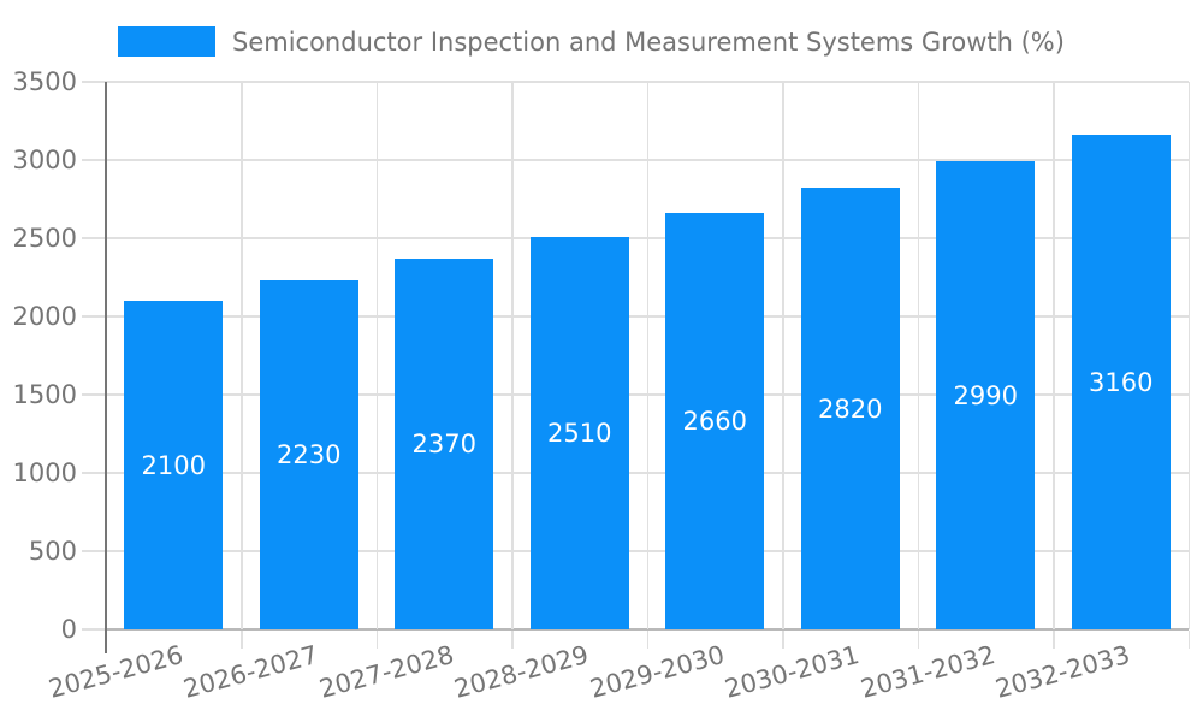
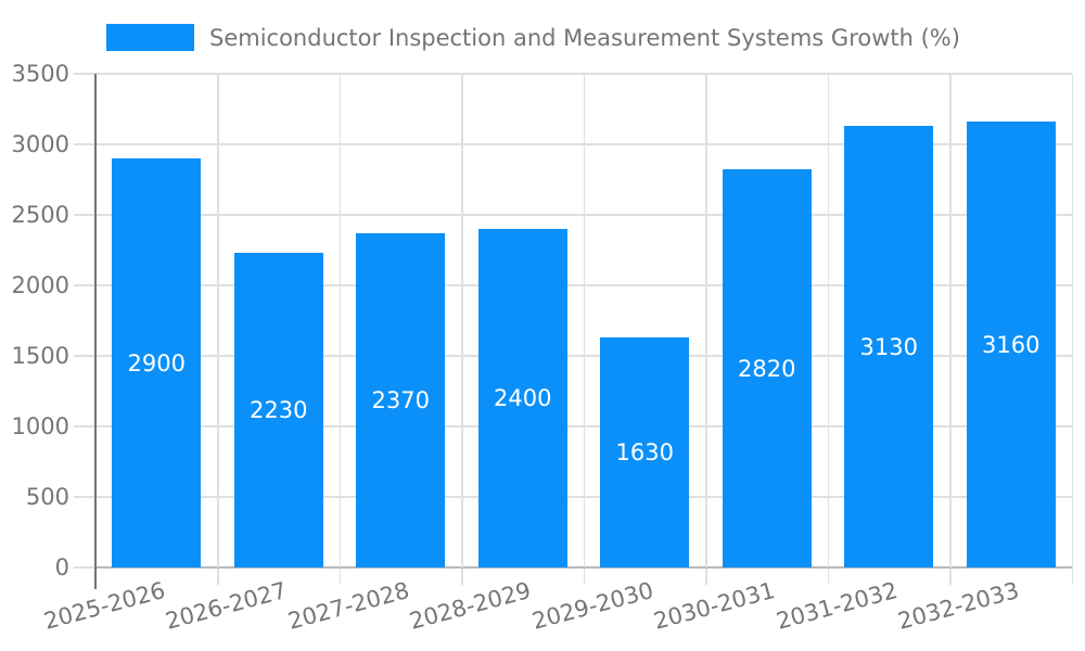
2025-2026: 2100 -> 2900
2028-2029: 2510 -> 2400
2029-2030: 2660 -> 1630
2031-2032: 2990 -> 3130
